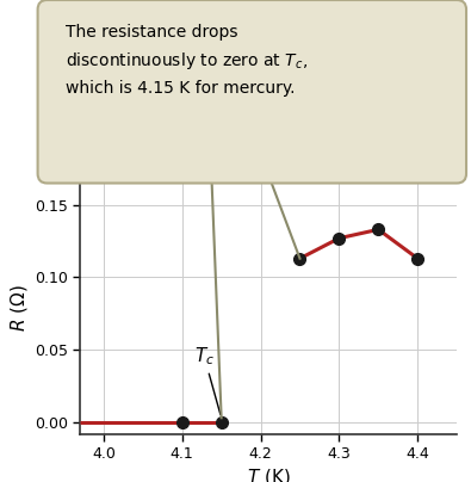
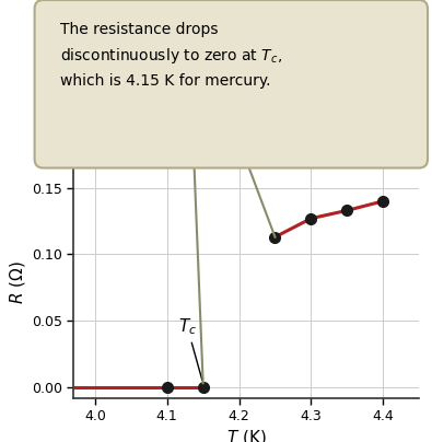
4.4: 0.113 -> 0.140
